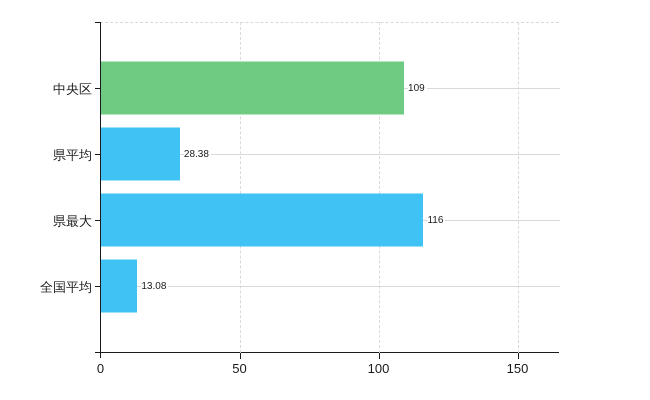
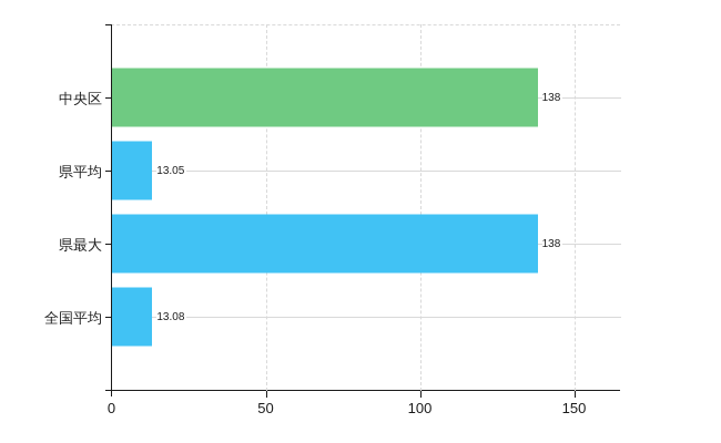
中央区: 109 -> 138
県平均: 28.38 -> 13.05
県最大: 116 -> 138
